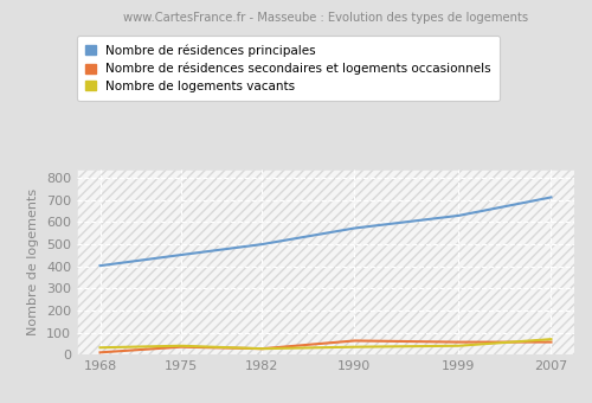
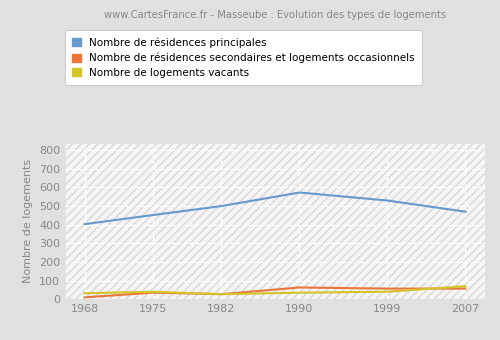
Nombre de résidences principales/1999: 630 -> 530
Nombre de résidences principales/2007: 710 -> 470
